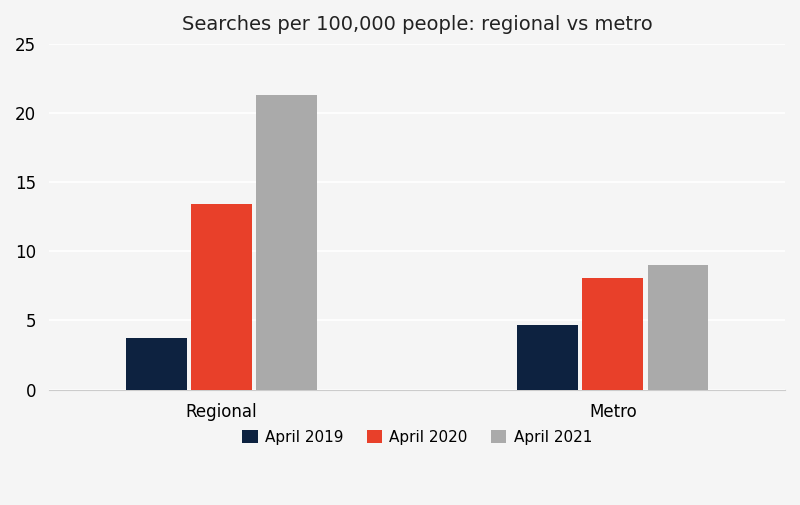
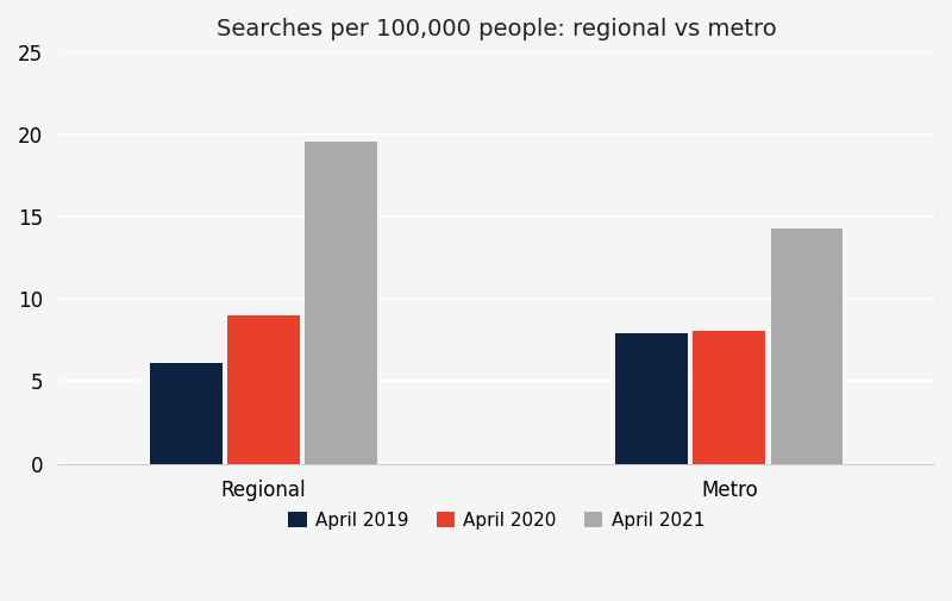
April 2019/Regional: 3.7 -> 6.1
April 2020/Regional: 13.4 -> 9.0
April 2021/Regional: 21.3 -> 19.6
April 2019/Metro: 4.7 -> 7.9
April 2021/Metro: 9.0 -> 14.3
